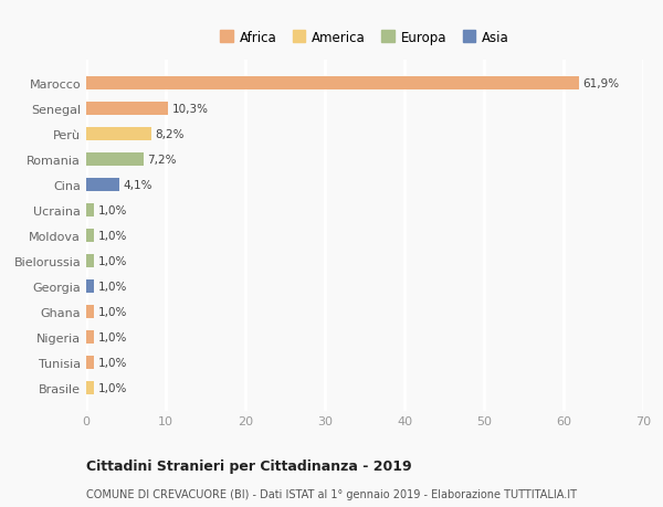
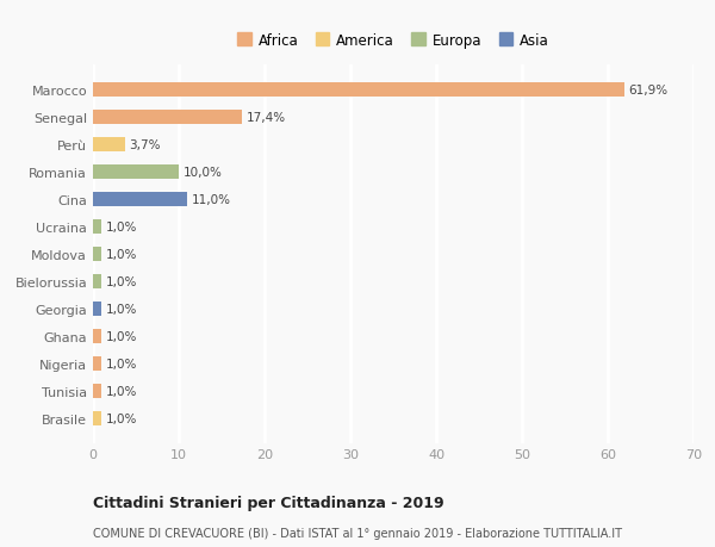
Senegal: 10,3% -> 17,4%
Perù: 8,2% -> 3,7%
Romania: 7,2% -> 10,0%
Cina: 4,1% -> 11,0%
